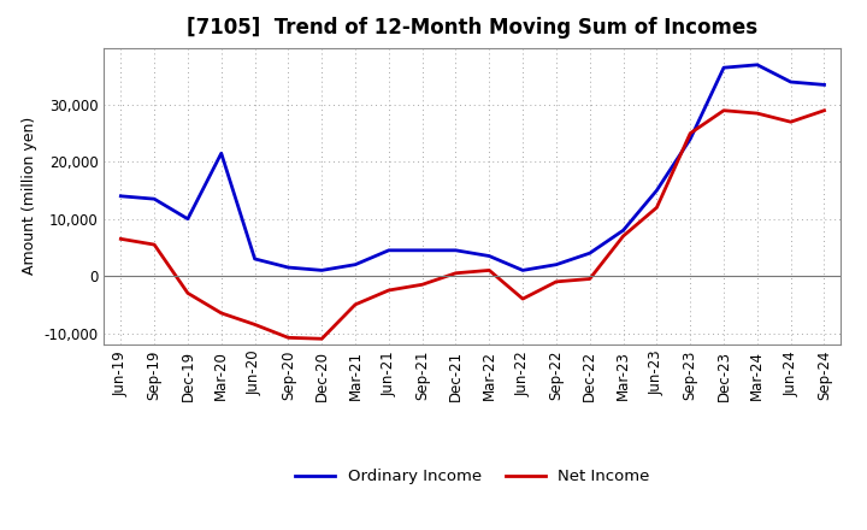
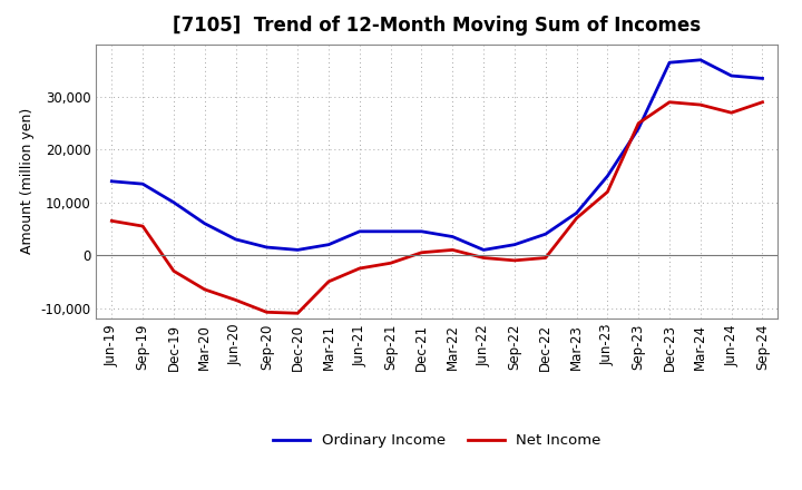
Ordinary Income/Mar-20: 21,500 -> 6,000
Net Income/Jun-22: -4,000 -> -500
